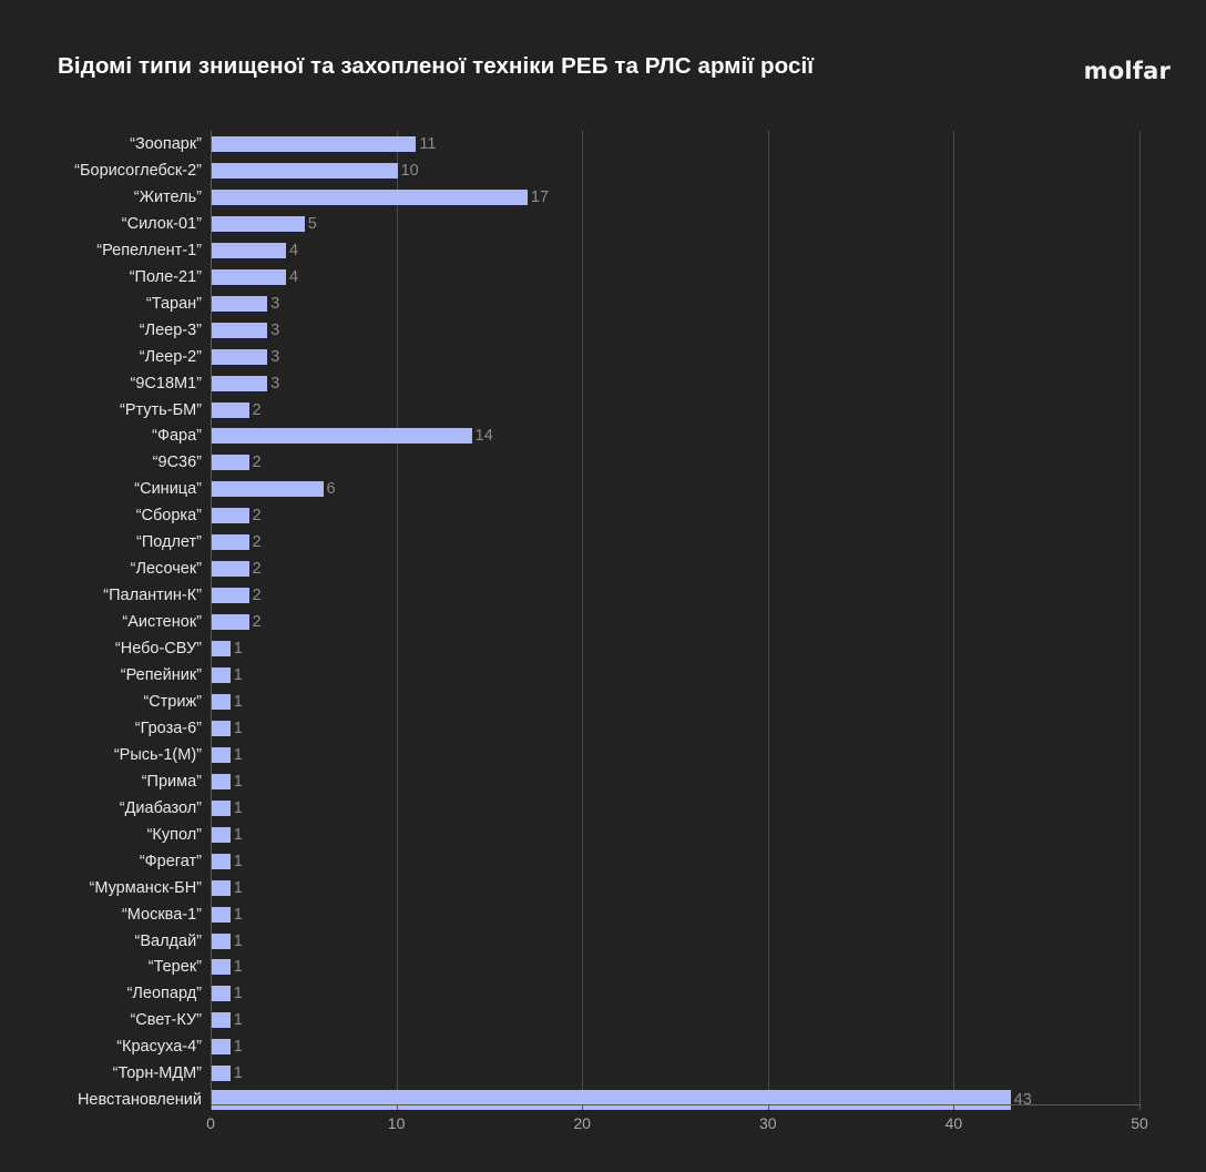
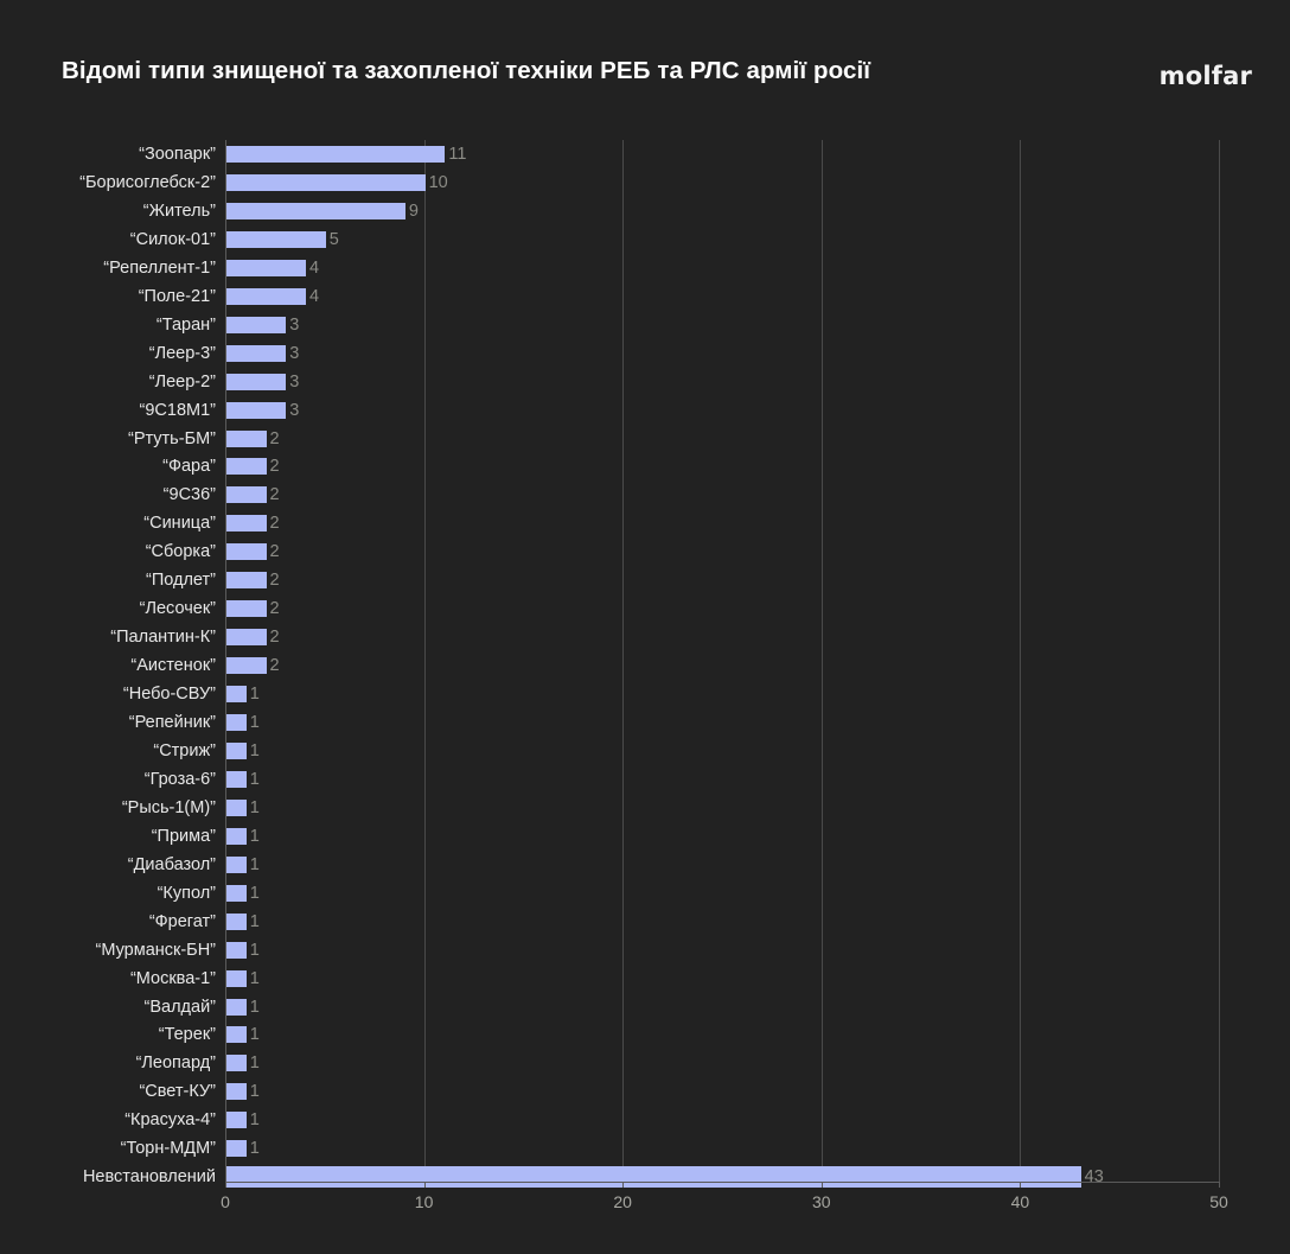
“Житель”: 17 -> 9
“Фара”: 14 -> 2
“Синица”: 6 -> 2
